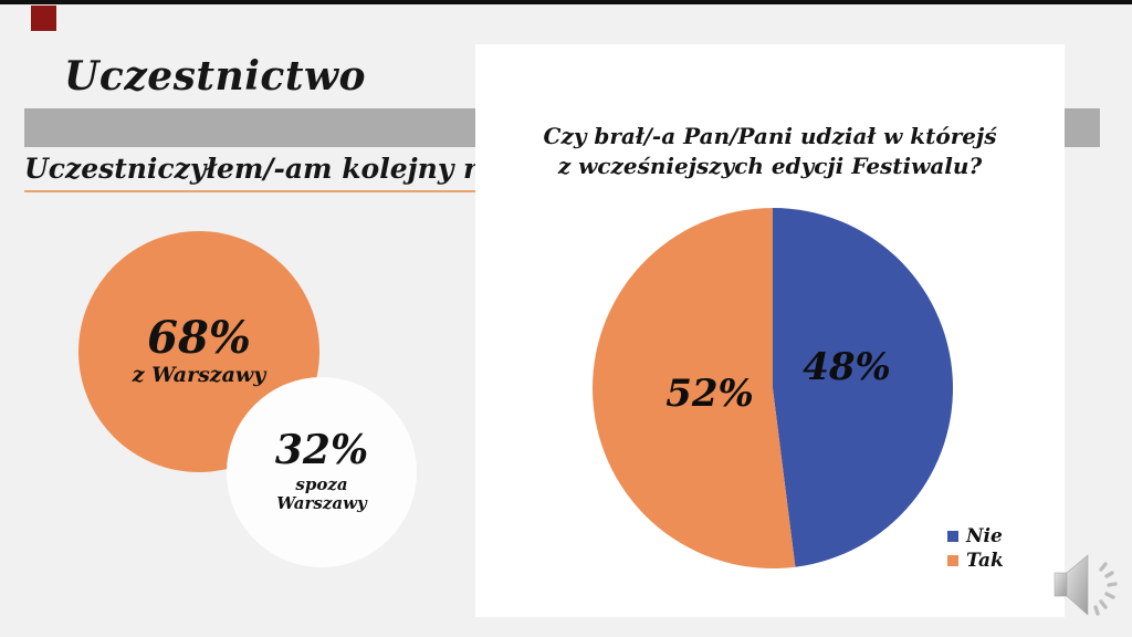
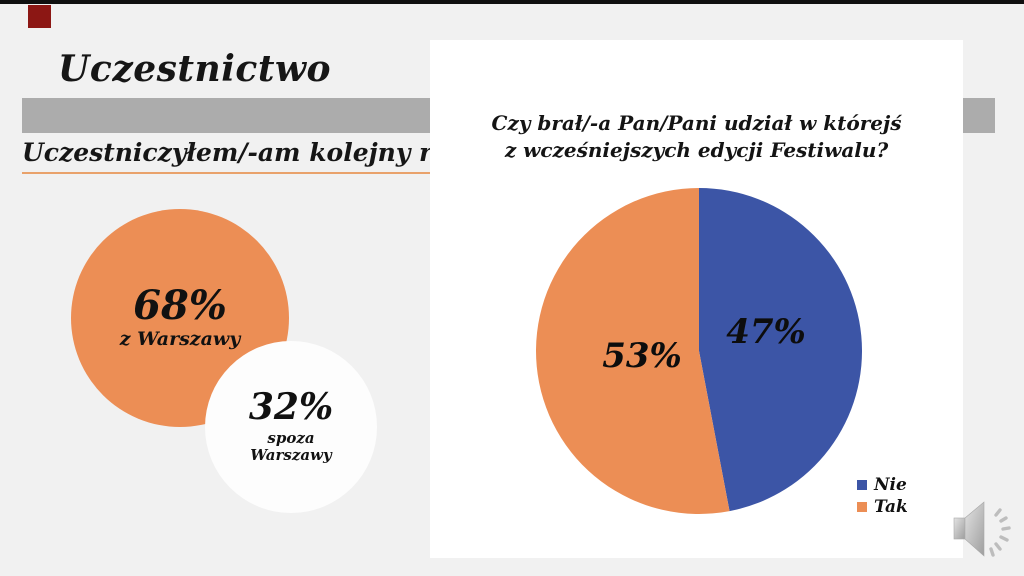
Nie: 48% -> 47%
Tak: 52% -> 53%
